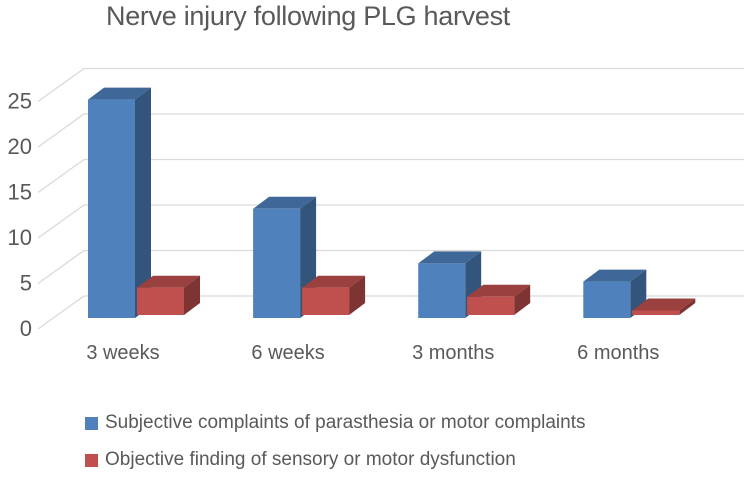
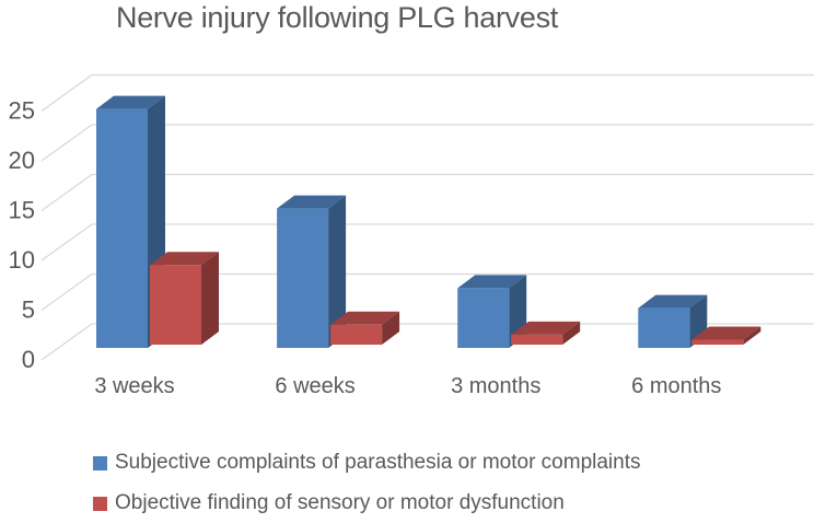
Objective finding of sensory or motor dysfunction/3 weeks: 3 -> 8
Subjective complaints of parasthesia or motor complaints/6 weeks: 12 -> 14
Objective finding of sensory or motor dysfunction/6 weeks: 3 -> 2
Objective finding of sensory or motor dysfunction/3 months: 2 -> 1
